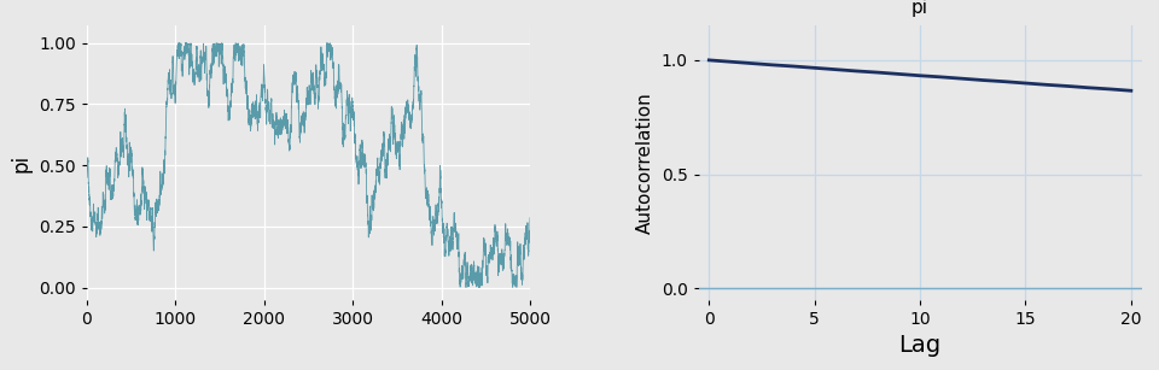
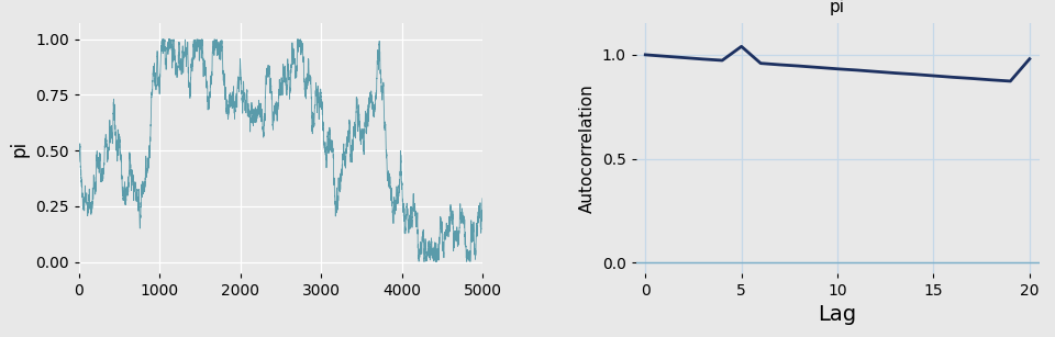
5: 0.97 -> 1.04
20: 0.87 -> 0.98
